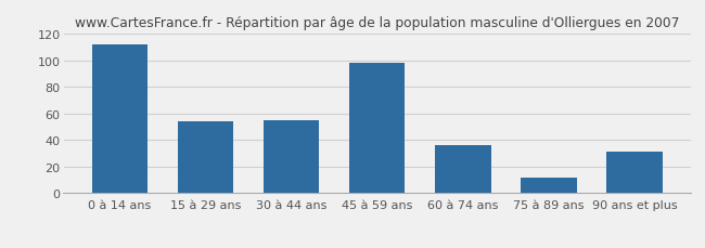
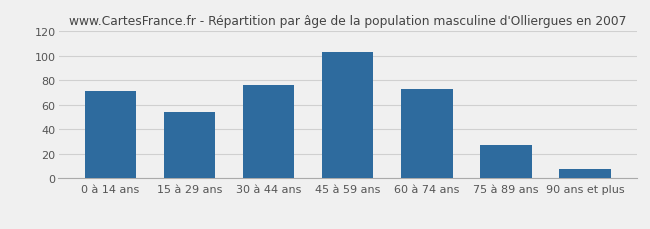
0 à 14 ans: 112 -> 71
30 à 44 ans: 55 -> 76
45 à 59 ans: 98 -> 103
60 à 74 ans: 36 -> 73
75 à 89 ans: 12 -> 27
90 ans et plus: 31 -> 8
